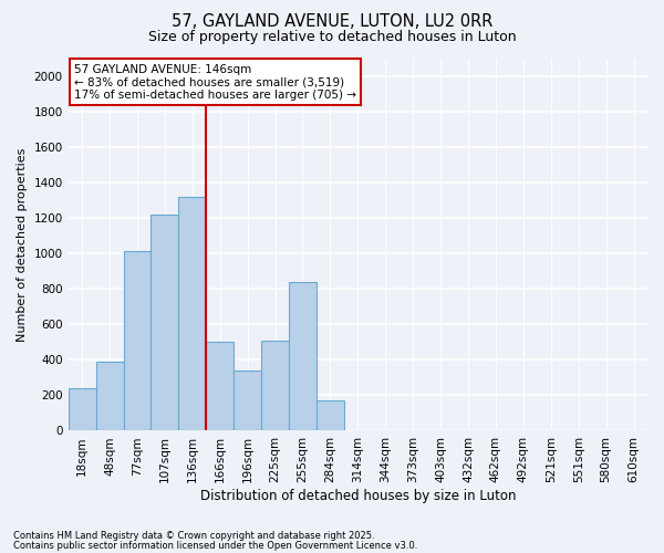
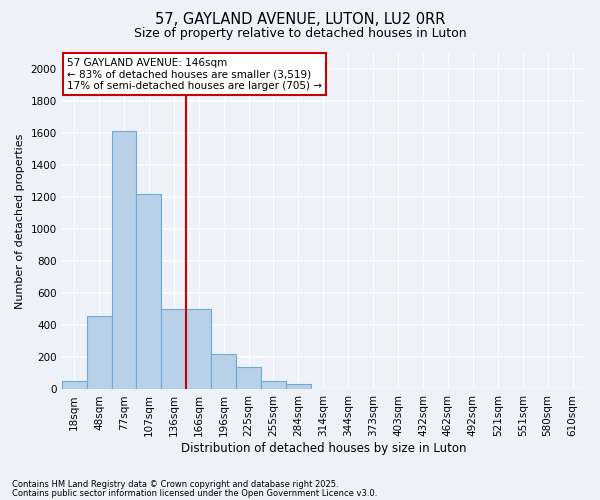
18sqm: 240 -> 50
48sqm: 390 -> 460
77sqm: 1010 -> 1610
136sqm: 1320 -> 500
196sqm: 340 -> 220
225sqm: 510 -> 140
255sqm: 840 -> 60
284sqm: 170 -> 40
